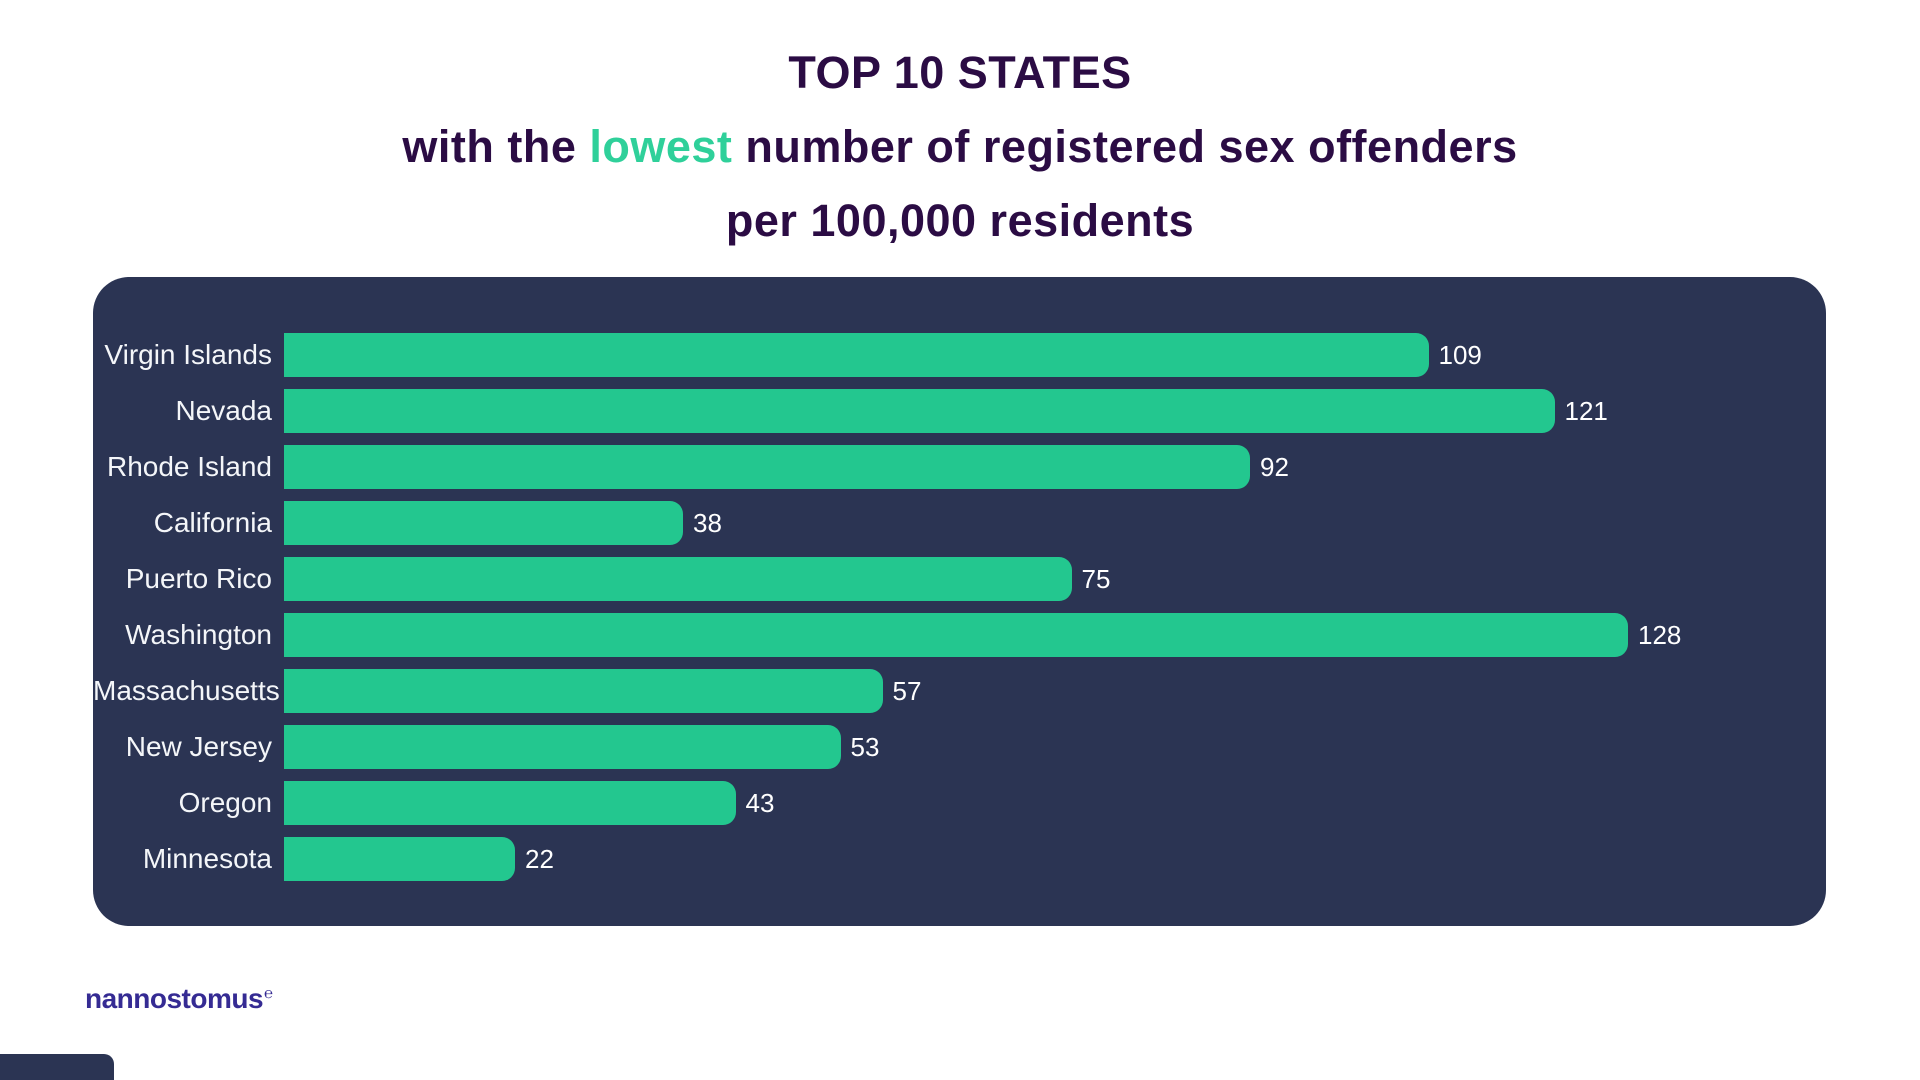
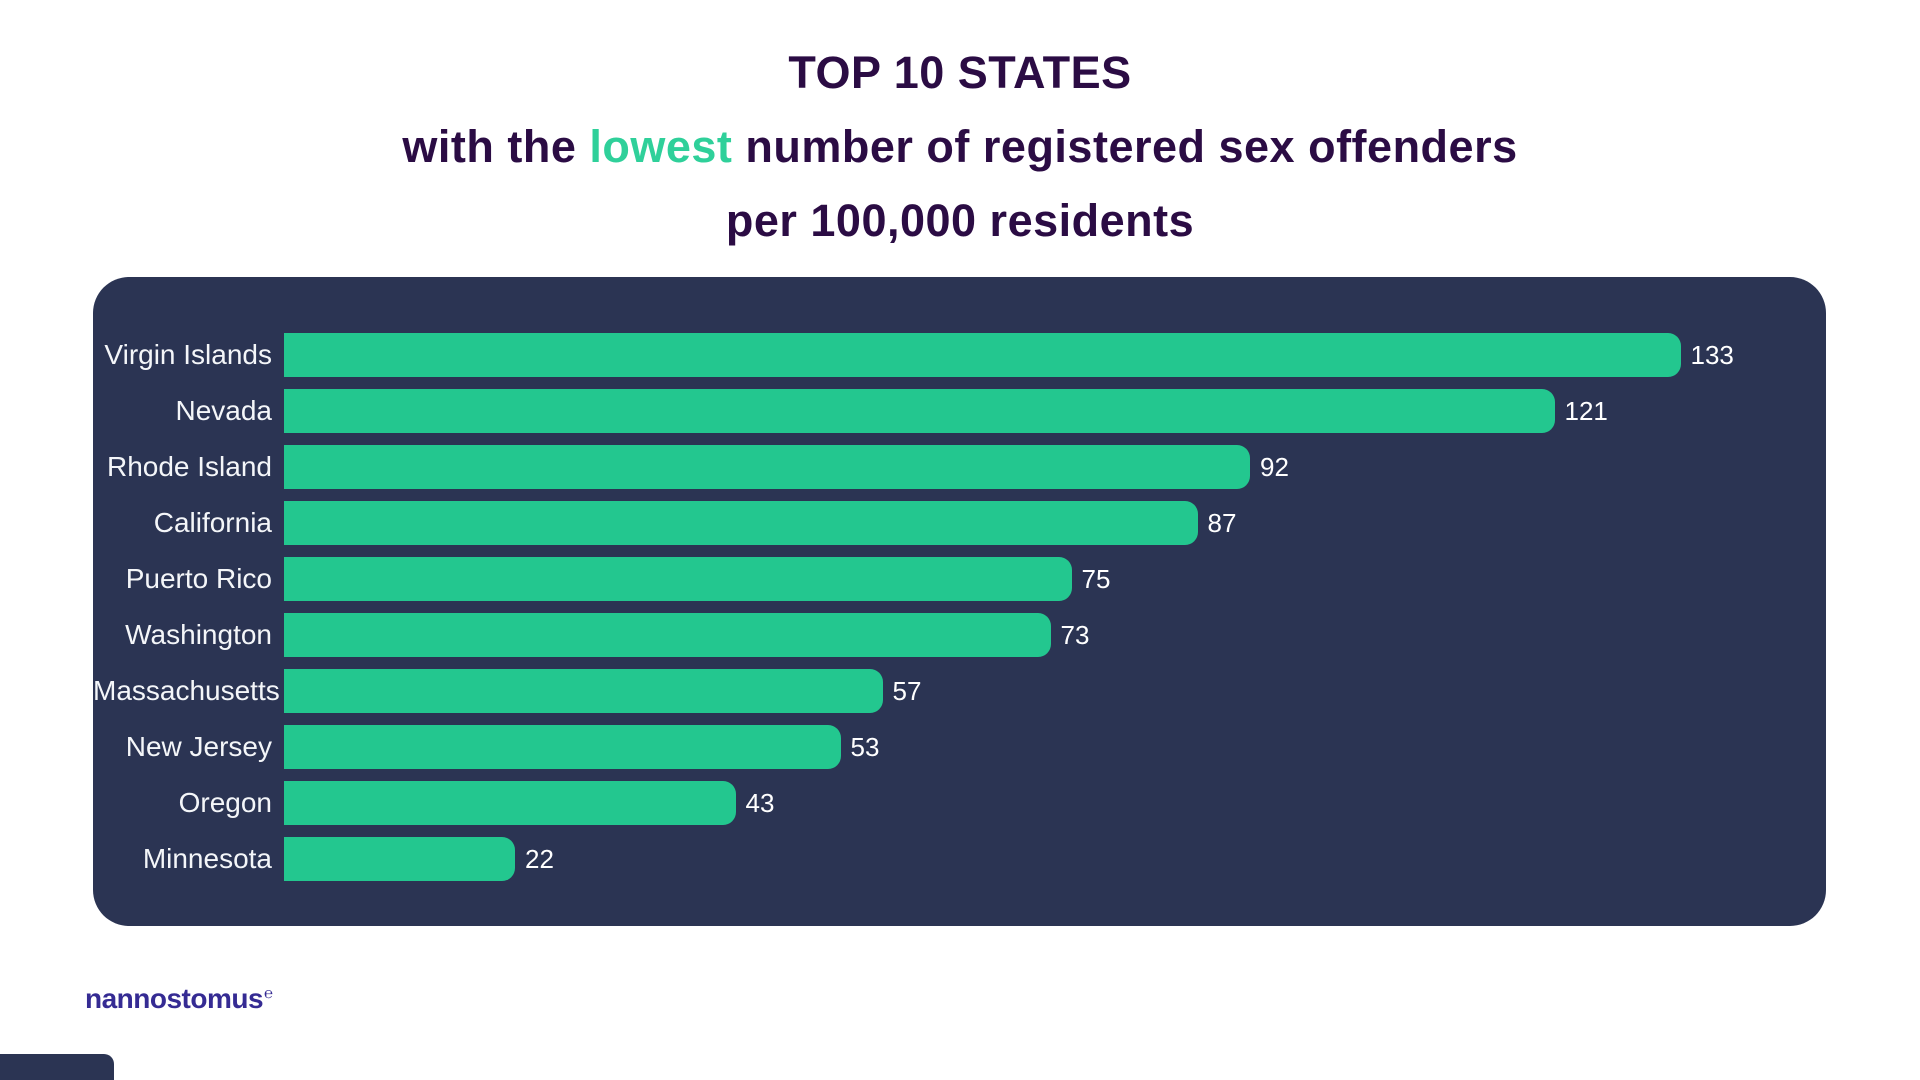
Virgin Islands: 109 -> 133
California: 38 -> 87
Washington: 128 -> 73
